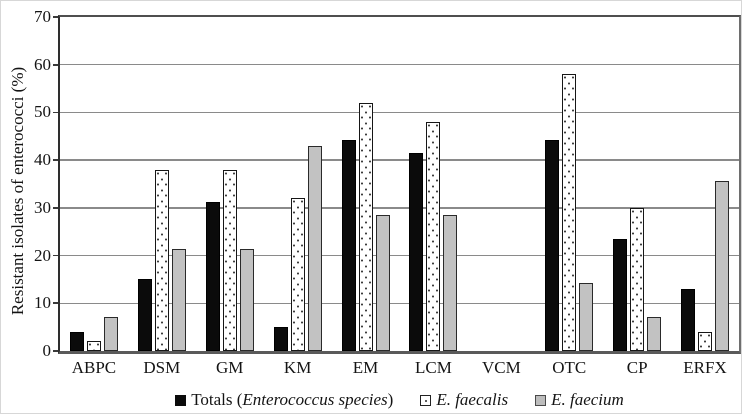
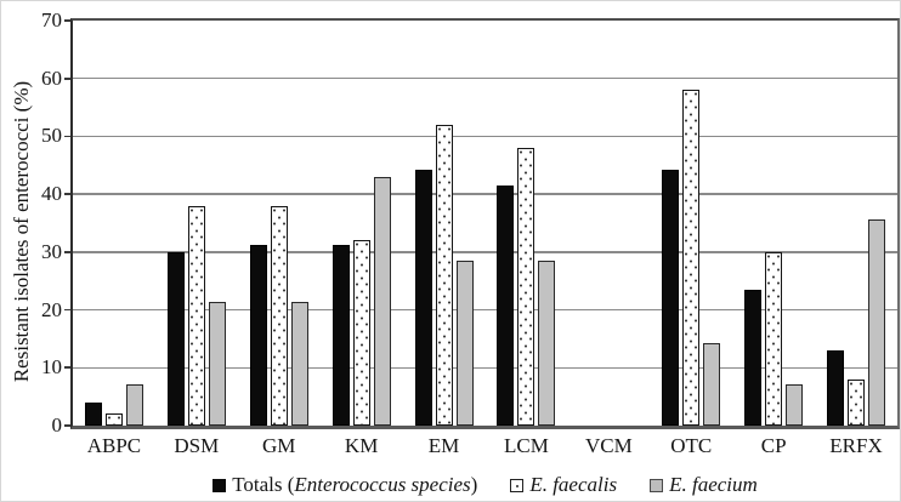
Totals (Enterococcus species)/DSM: 15 -> 30
Totals (Enterococcus species)/KM: 5 -> 31
E. faecalis/ERFX: 4 -> 8
